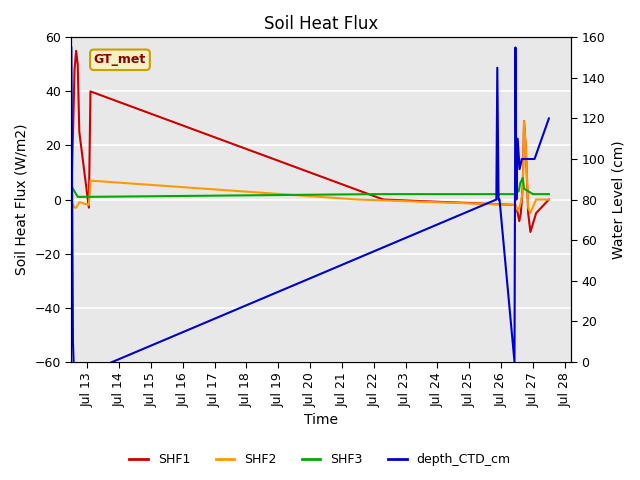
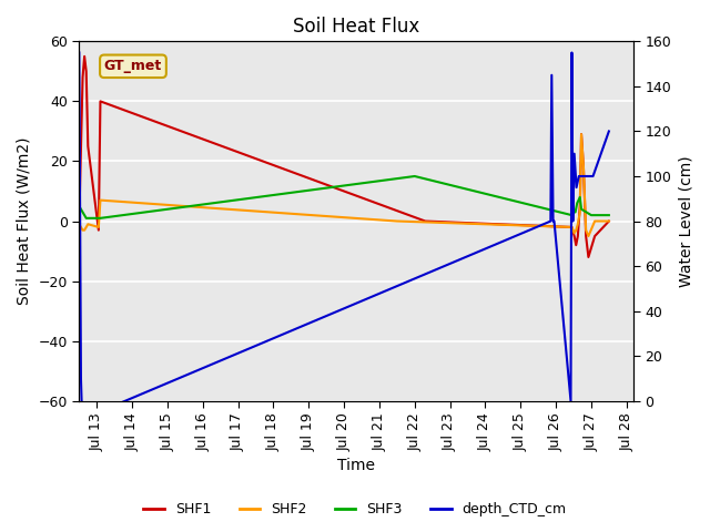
SHF3/Jul 22: 2 -> 15
